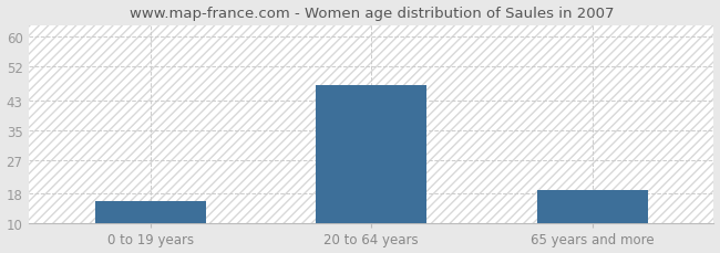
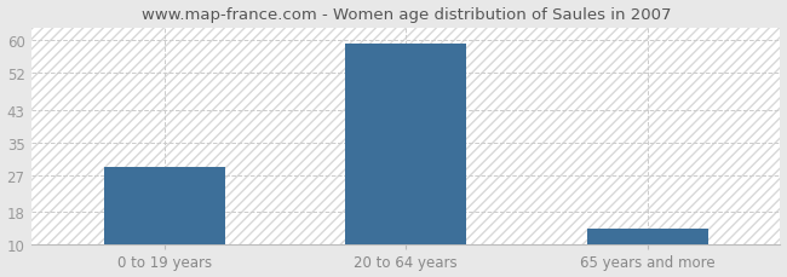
0 to 19 years: 16 -> 29
20 to 64 years: 47 -> 59
65 years and more: 19 -> 14
